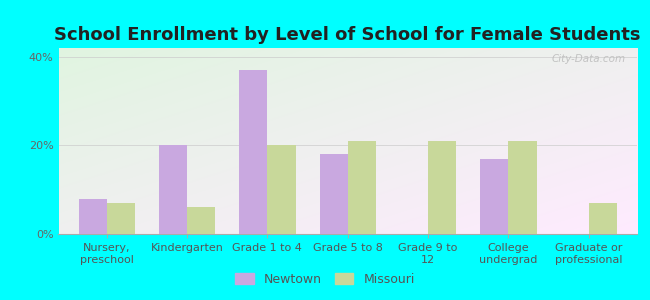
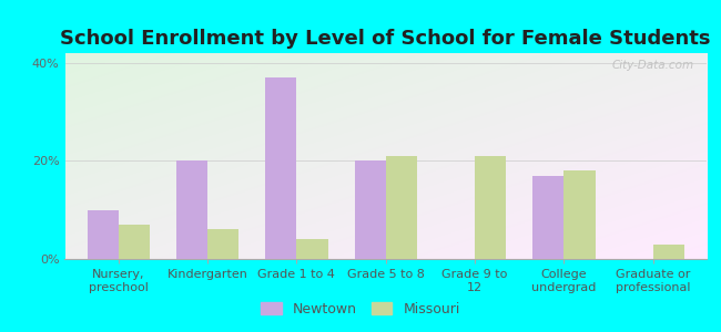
Newtown/Nursery, preschool: 8% -> 10%
Missouri/Grade 1 to 4: 20% -> 4%
Newtown/Grade 5 to 8: 18% -> 20%
Missouri/College undergrad: 21% -> 18%
Missouri/Graduate or professional: 7% -> 3%
